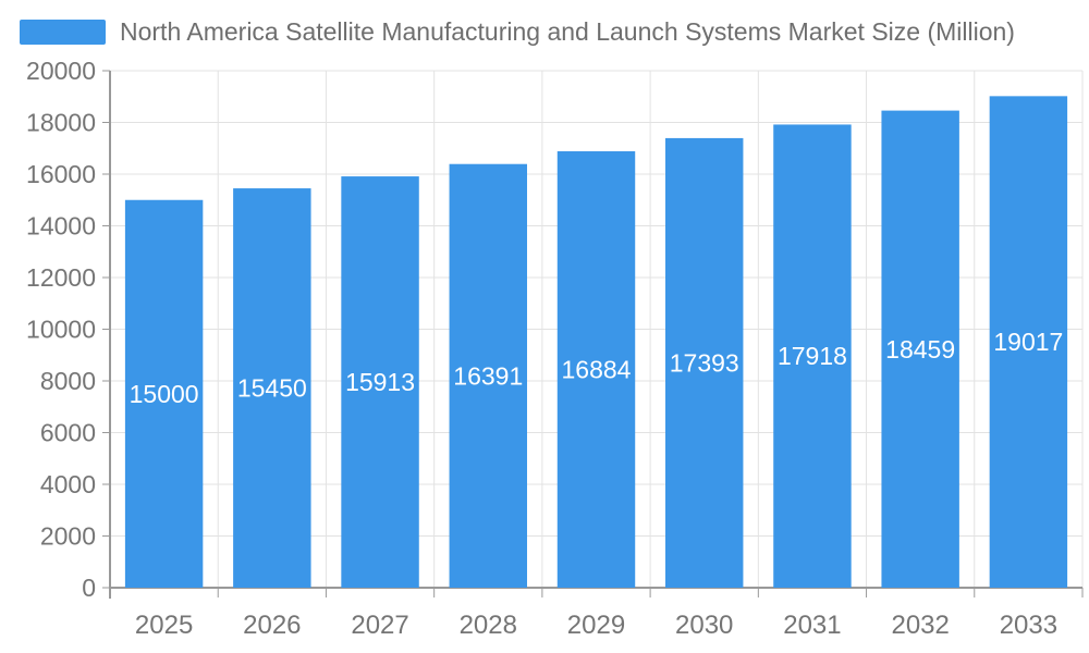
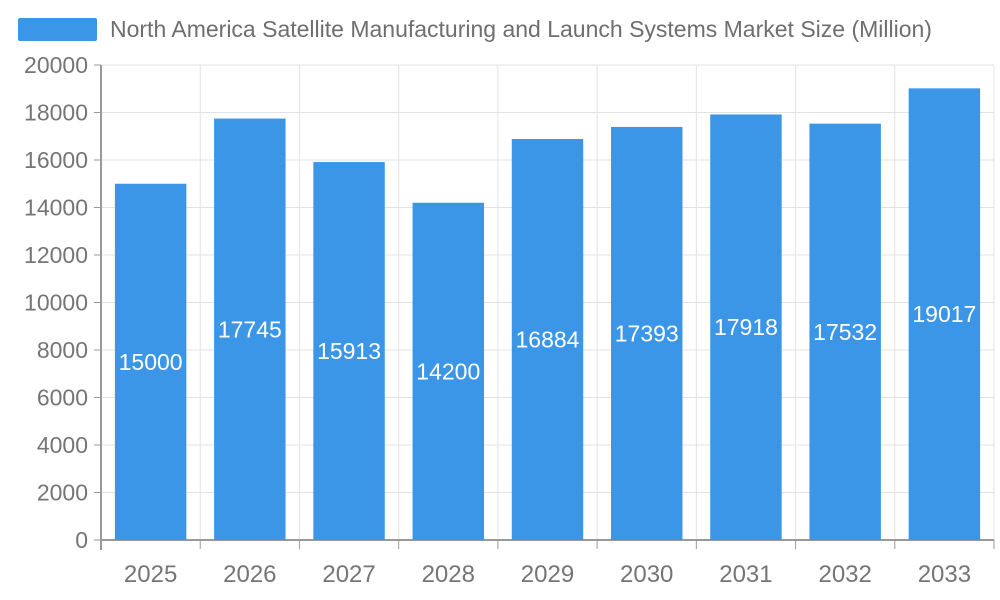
2026: 15450 -> 17745
2028: 16391 -> 14200
2032: 18459 -> 17532
